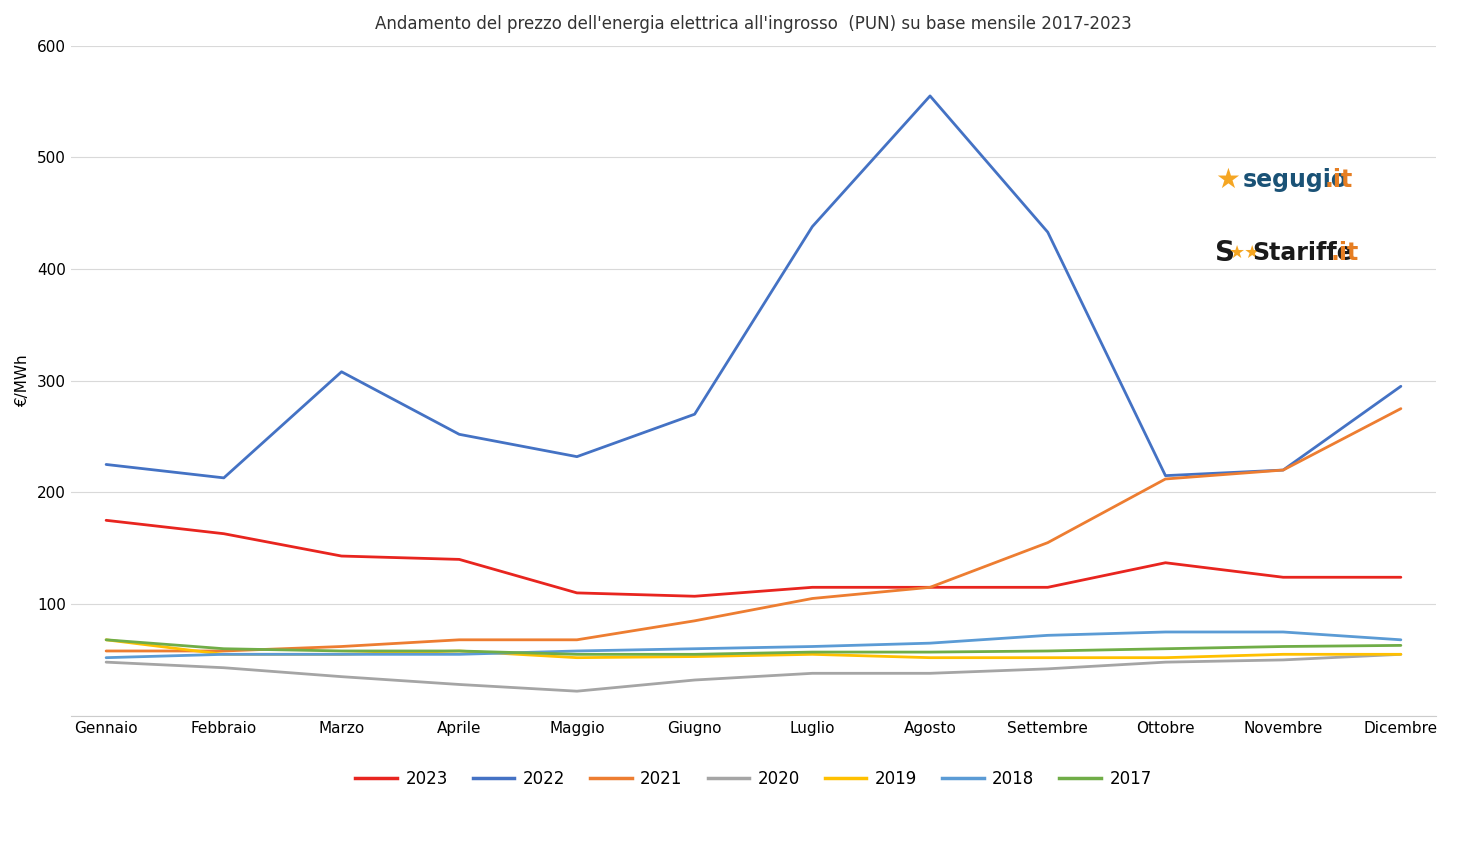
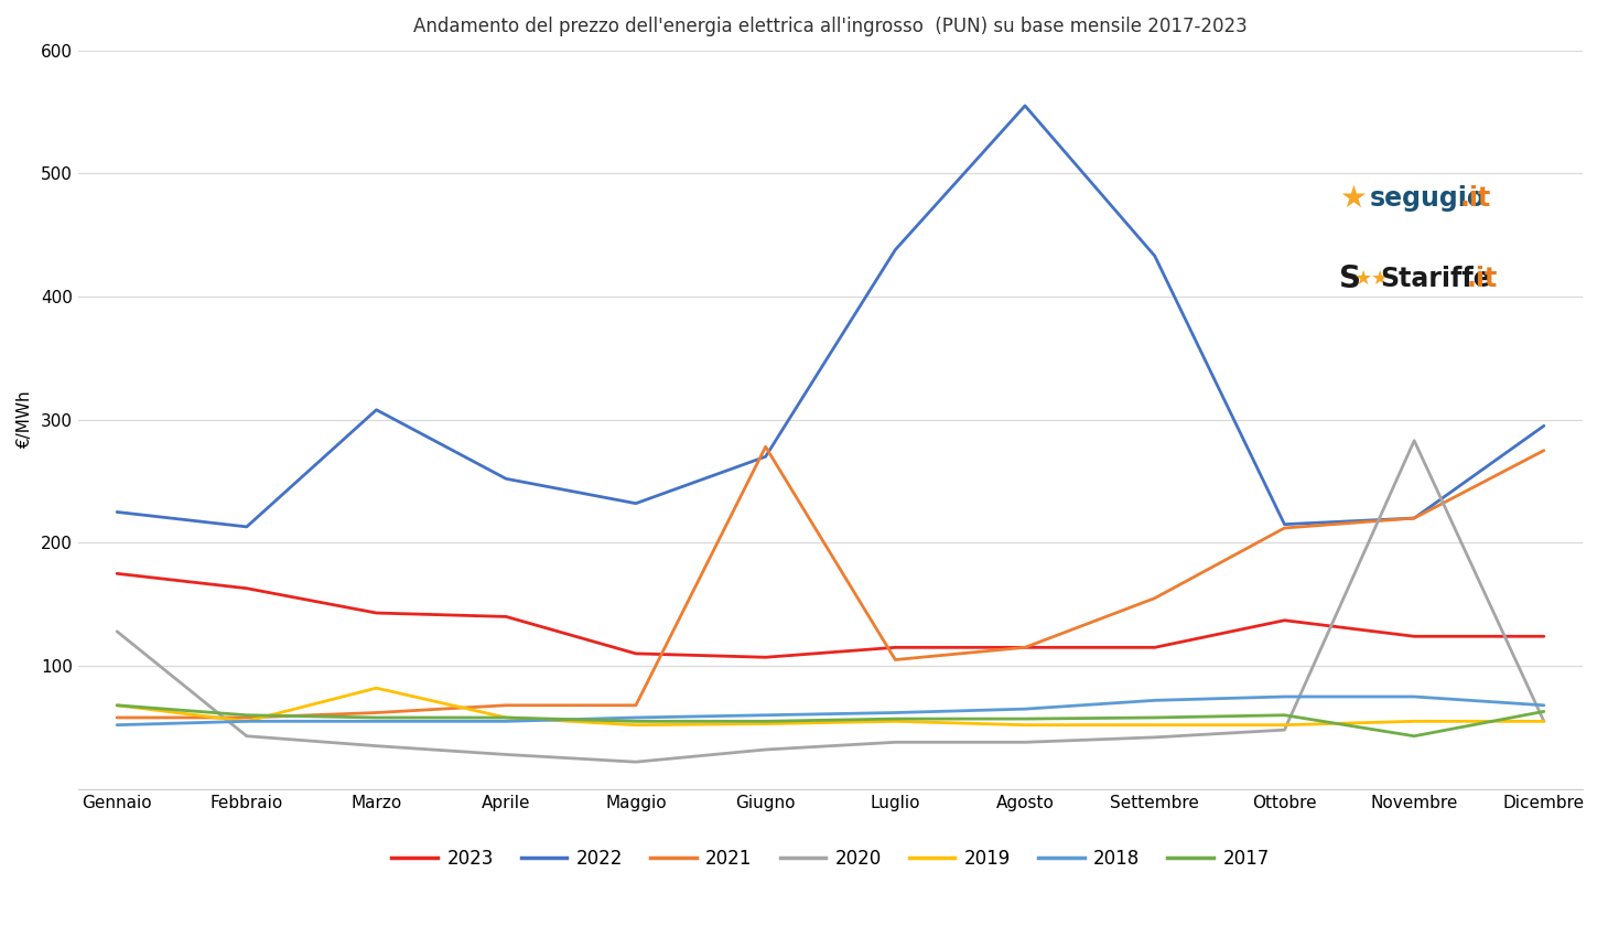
2020/Gennaio: 48 -> 128
2019/Marzo: 55 -> 82
2021/Giugno: 85 -> 278
2020/Novembre: 50 -> 283
2017/Novembre: 62 -> 43
